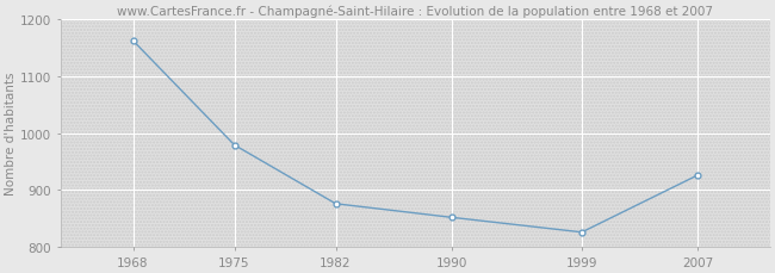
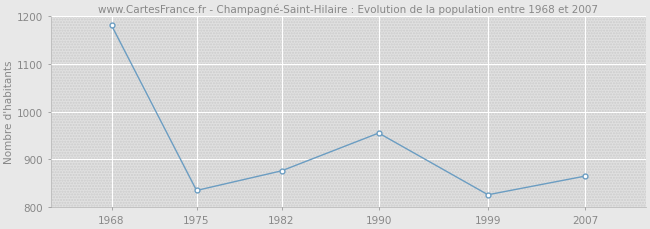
1968: 1162 -> 1180
1975: 979 -> 835
1990: 852 -> 955
2007: 926 -> 865
